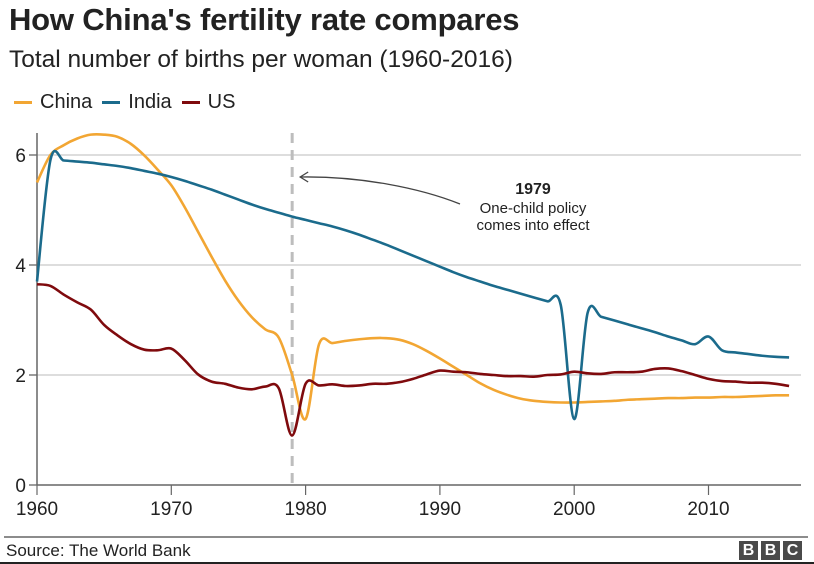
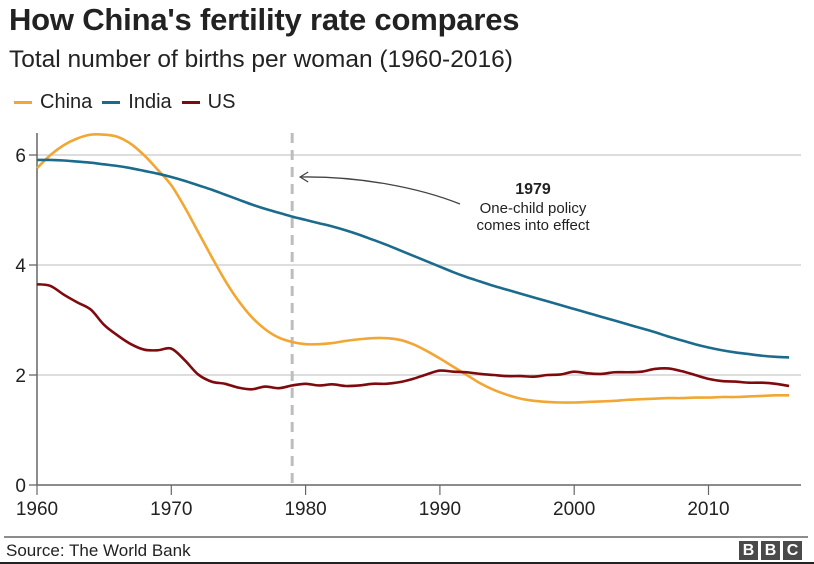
China/1960: 5.5 -> 5.8
India/1960: 3.7 -> 5.9
China/1979: 2.0 -> 2.6
US/1979: 0.9 -> 1.8
China/1980: 1.2 -> 2.6
India/2000: 1.2 -> 3.2
India/2010: 2.7 -> 2.5
